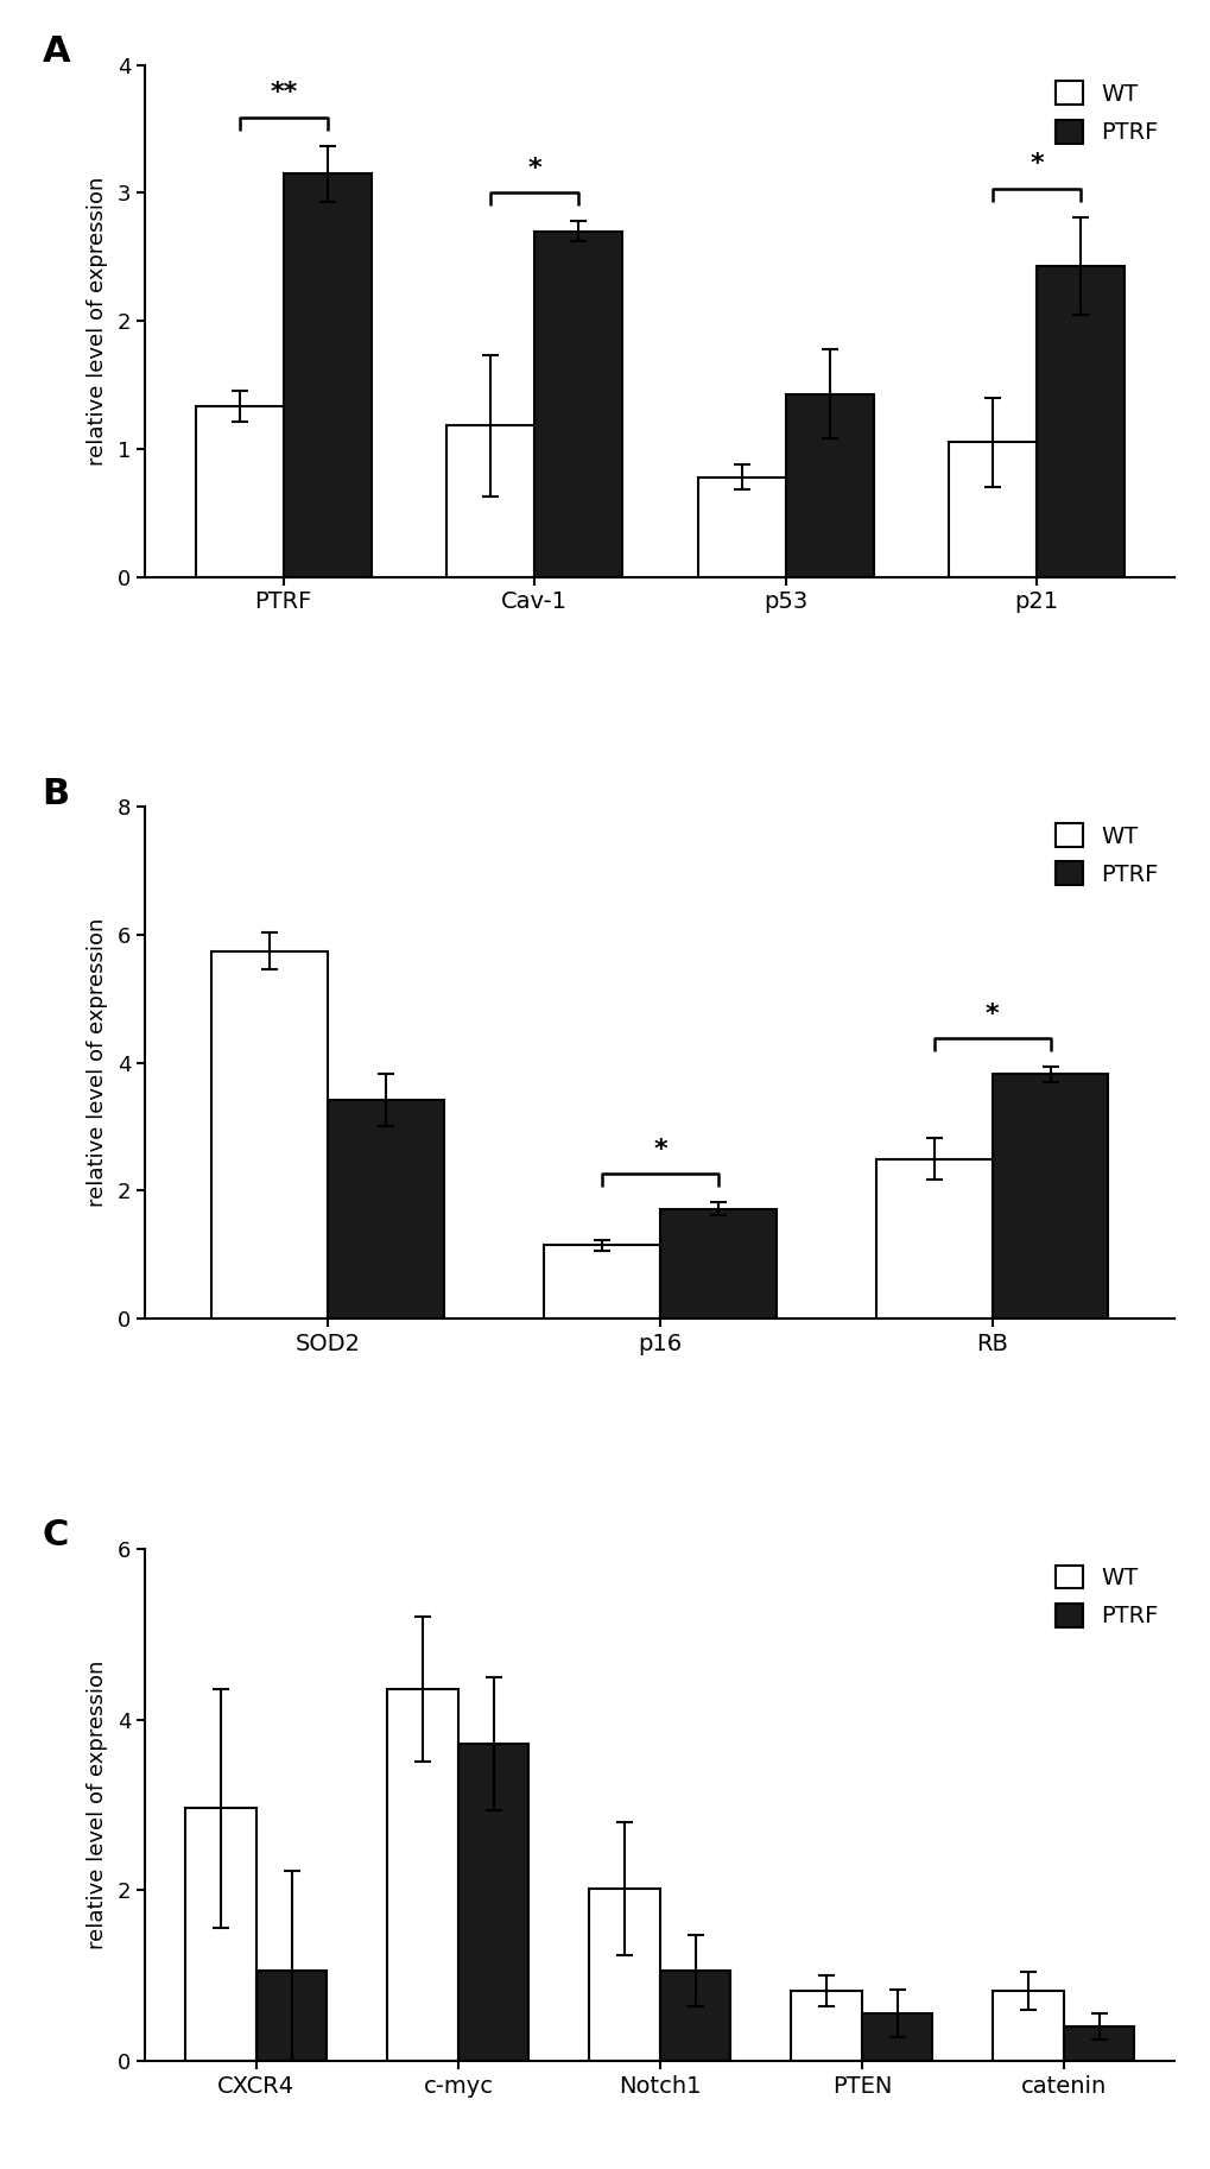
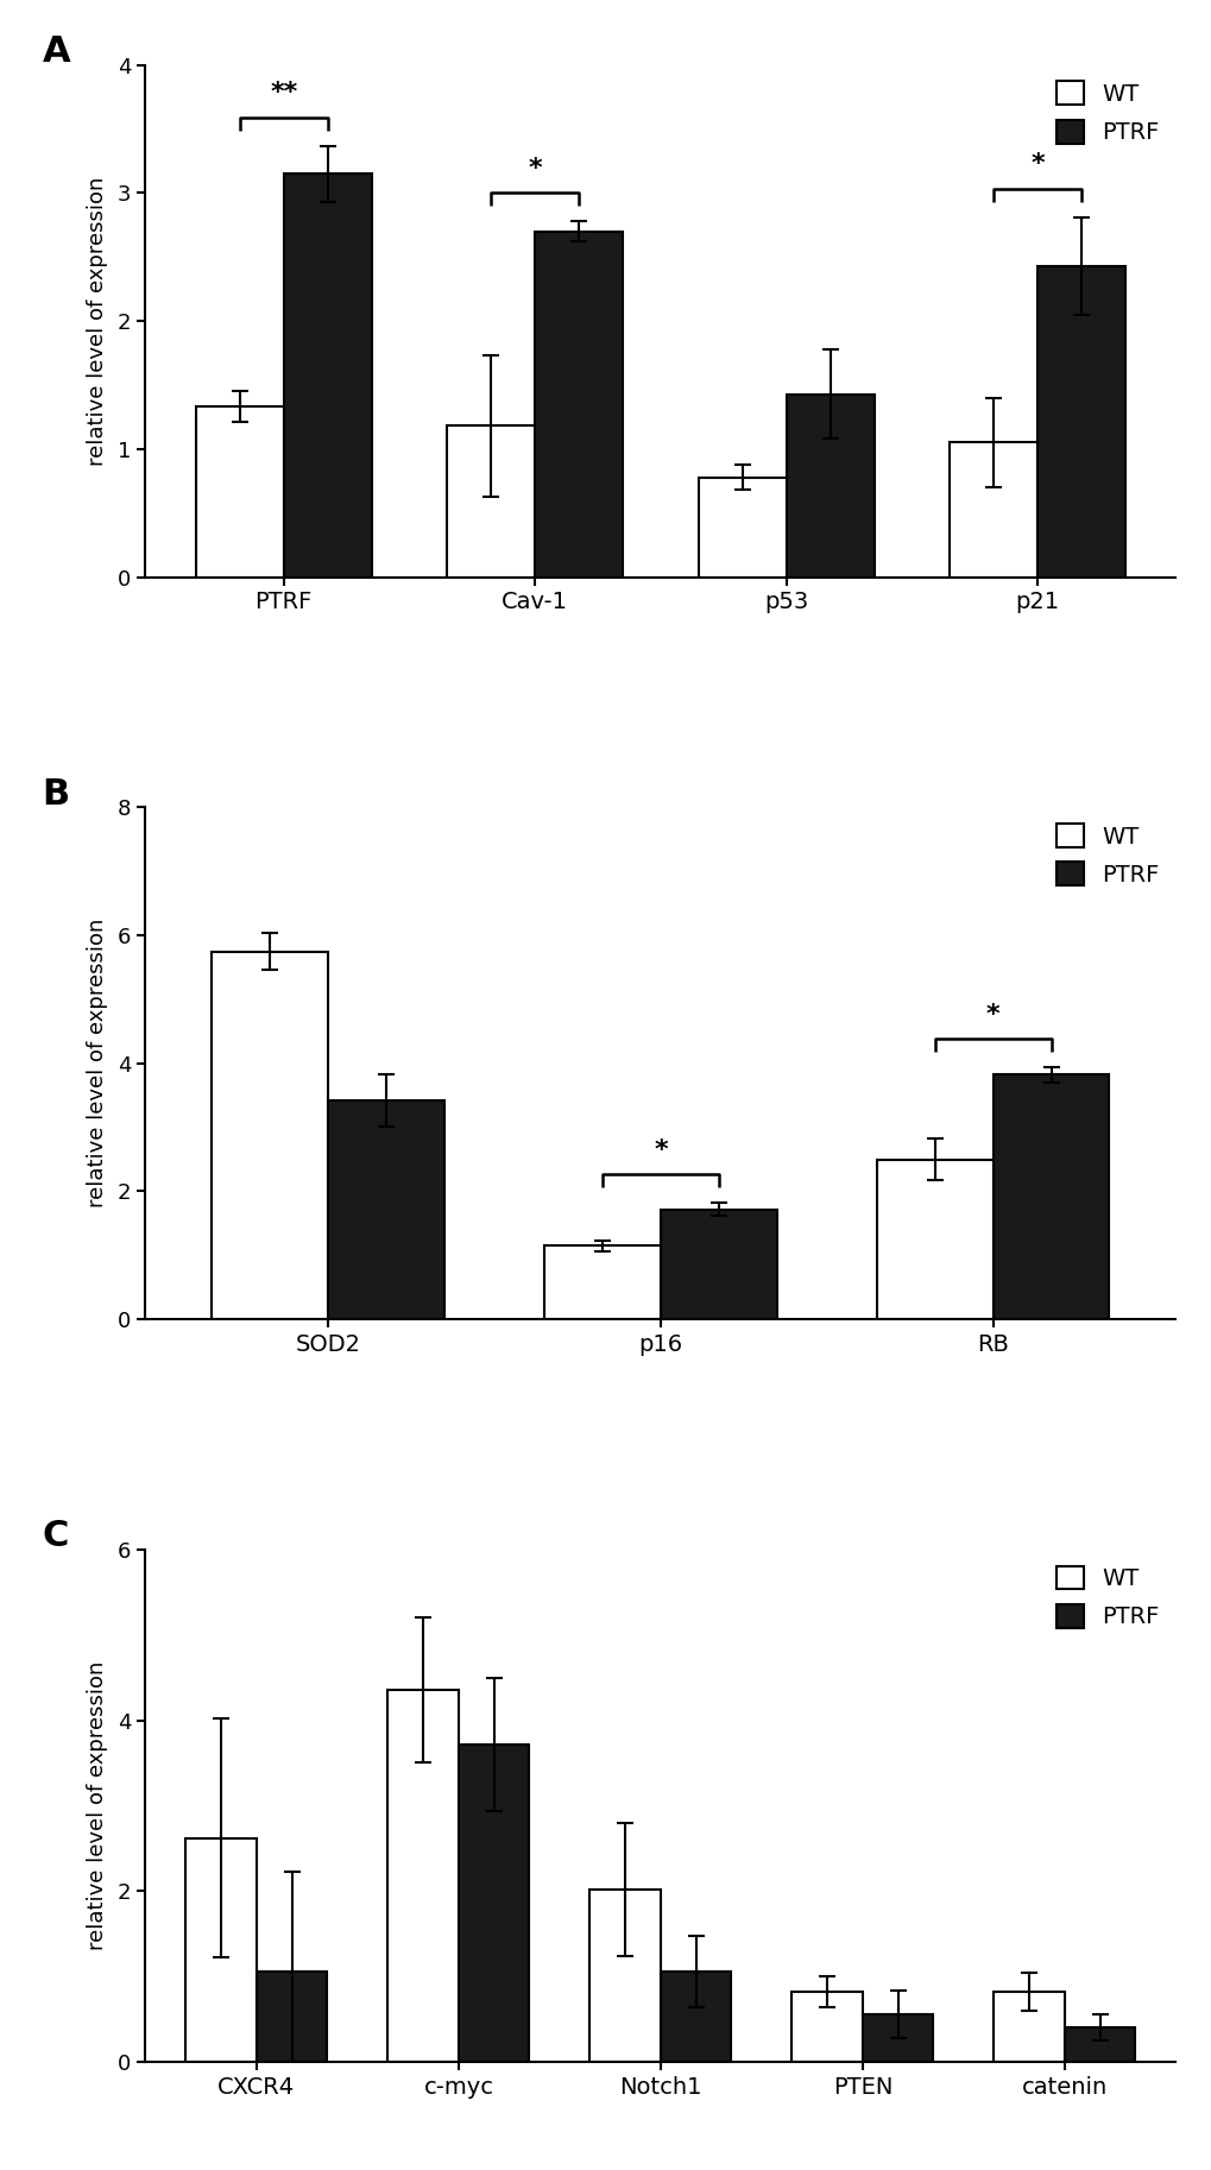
WT/CXCR4: 2.96 -> 2.62
